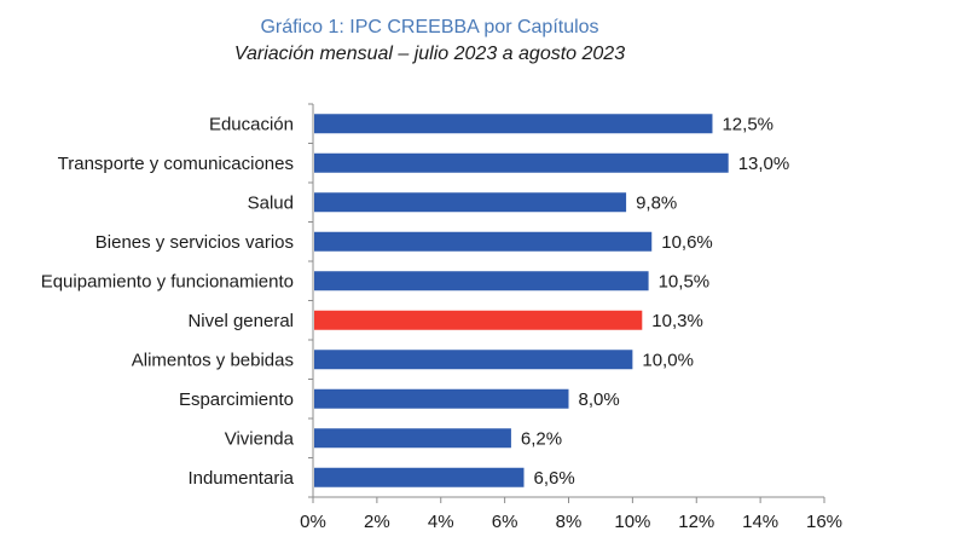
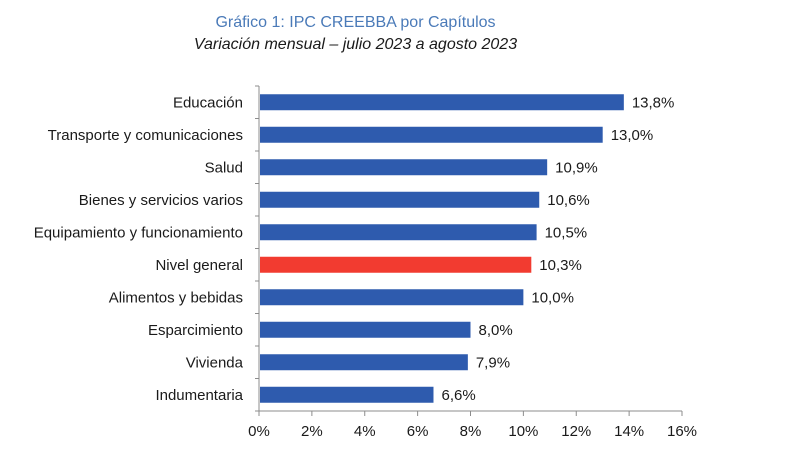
Educación: 12,5% -> 13,8%
Salud: 9,8% -> 10,9%
Vivienda: 6,2% -> 7,9%
